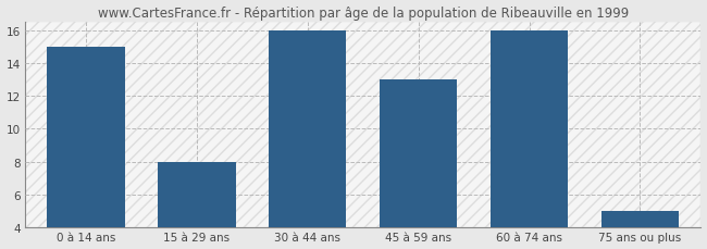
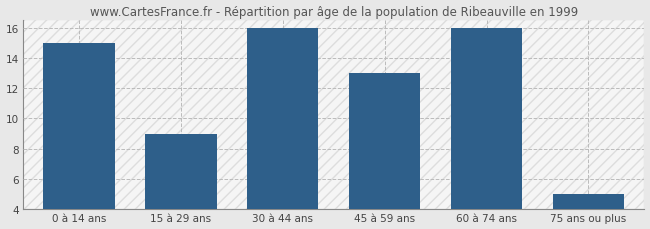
15 à 29 ans: 8 -> 9
